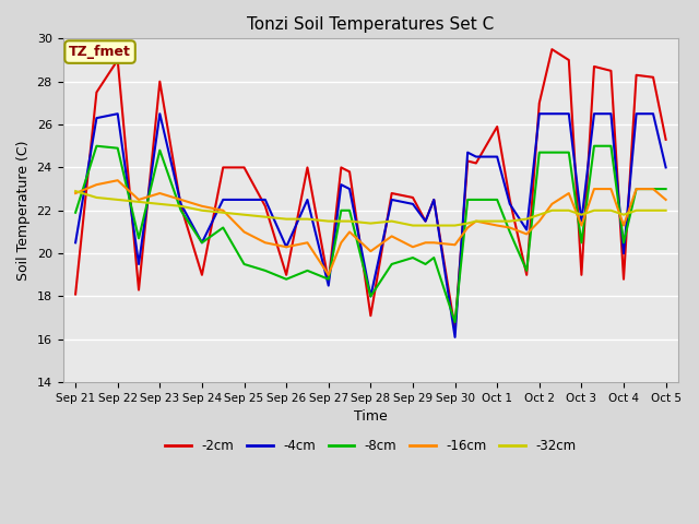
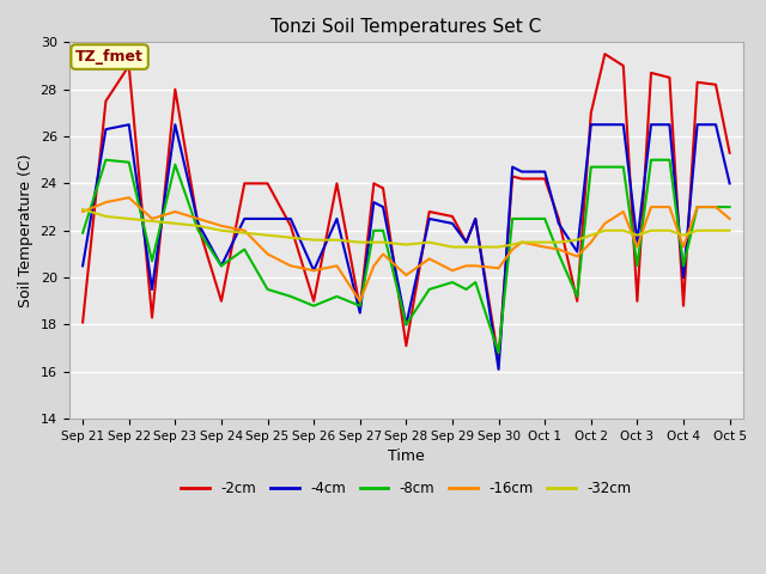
-2cm/Oct 1: 25.9 -> 24.2
